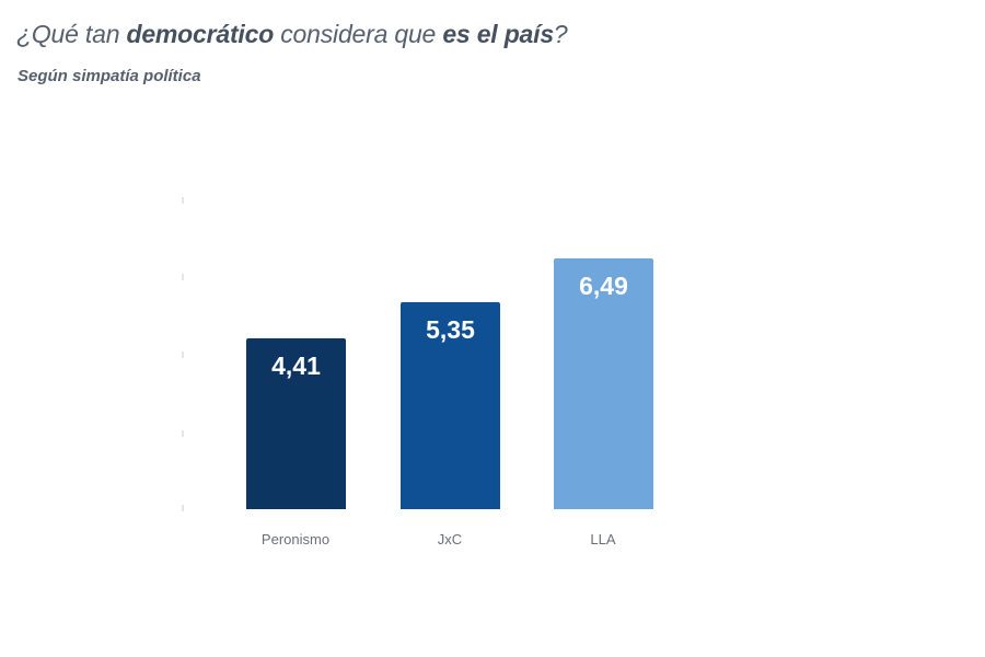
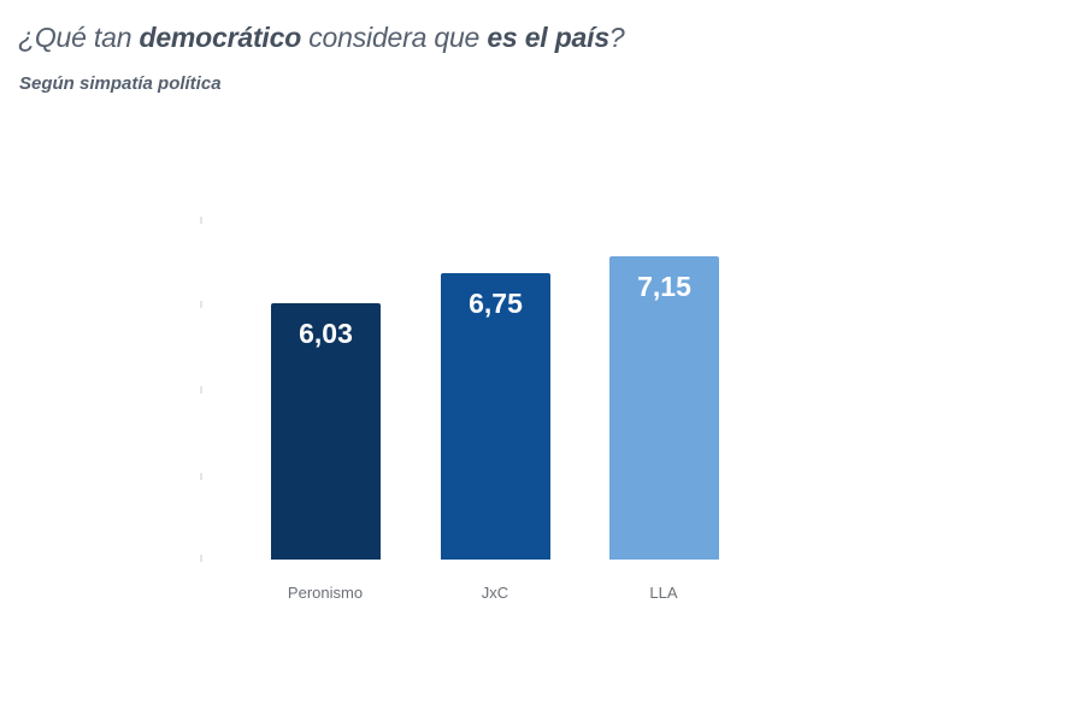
Peronismo: 4,41 -> 6,03
JxC: 5,35 -> 6,75
LLA: 6,49 -> 7,15
